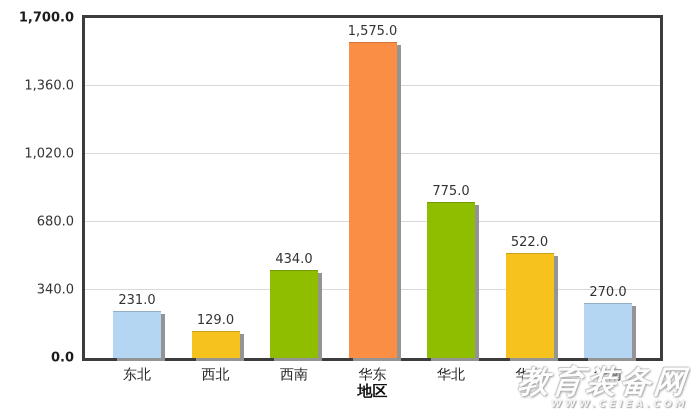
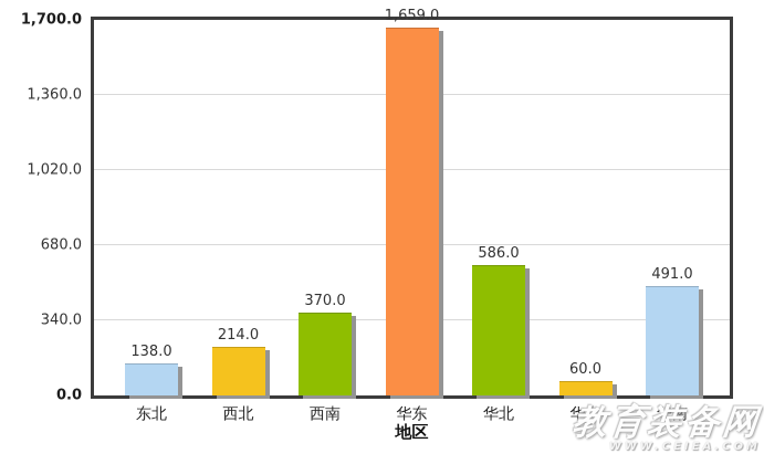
东北: 231.0 -> 138.0
西北: 129.0 -> 214.0
西南: 434.0 -> 370.0
华东: 1,575.0 -> 1,659.0
华北: 775.0 -> 586.0
华中: 522.0 -> 60.0
华南: 270.0 -> 491.0
